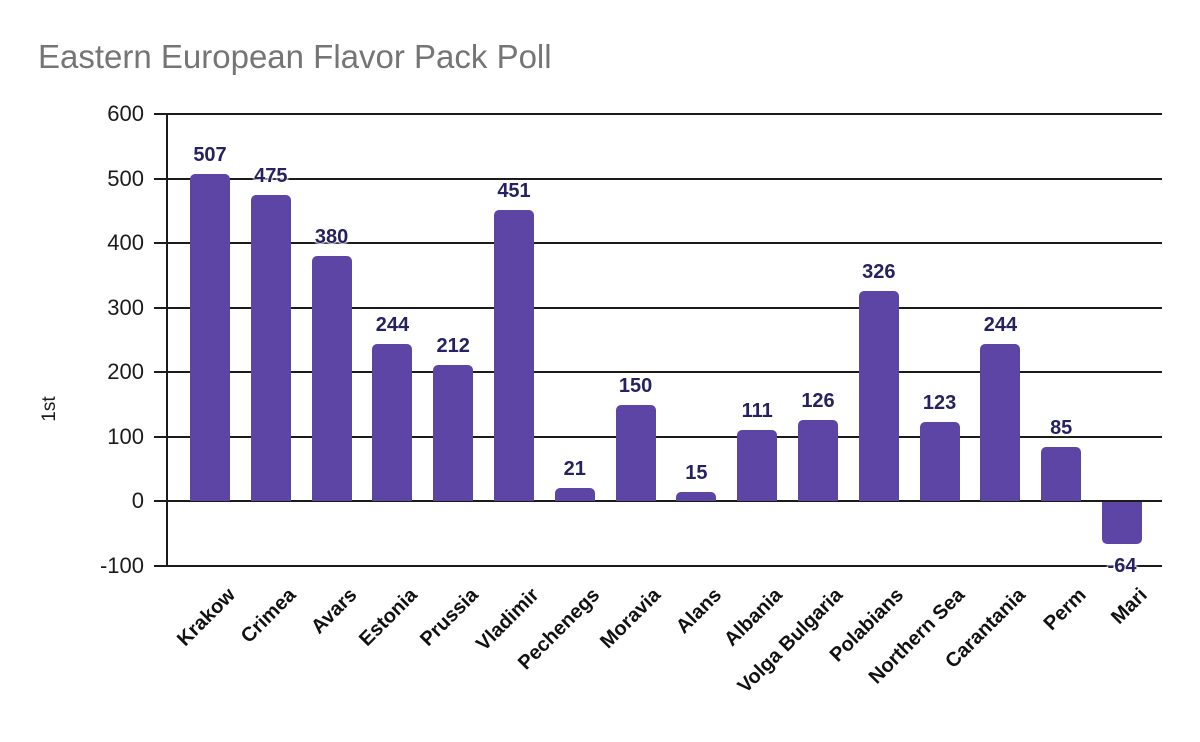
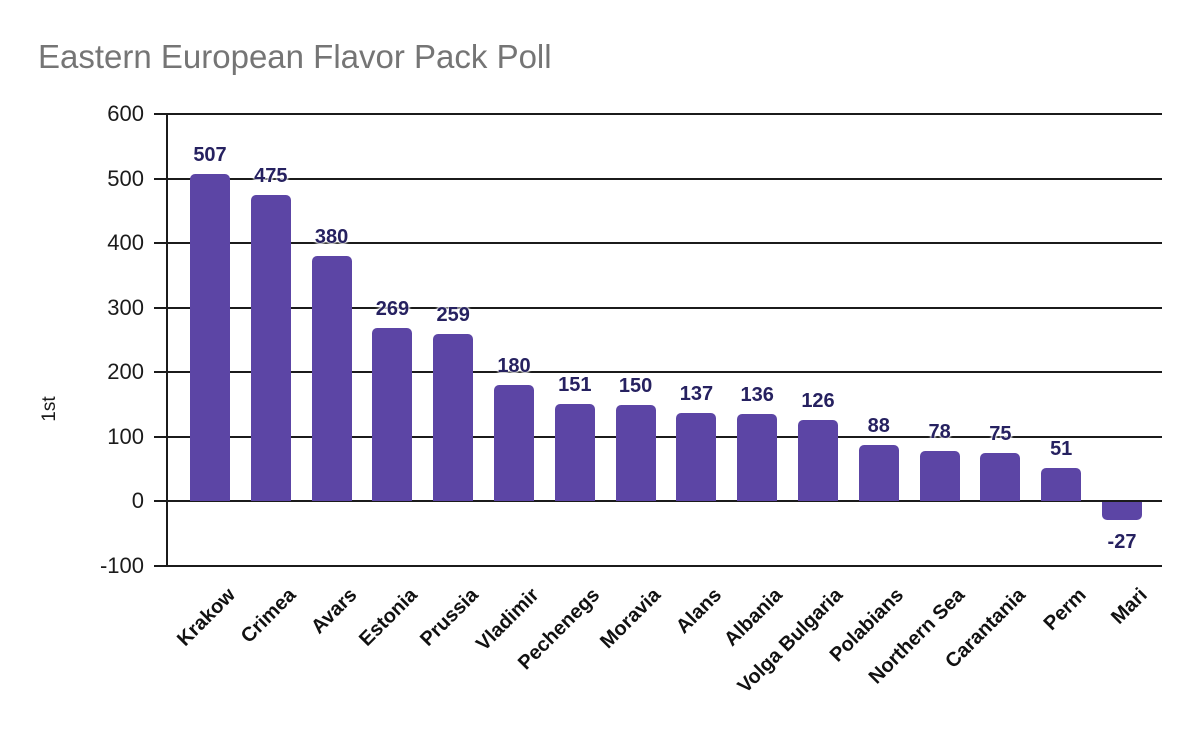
Estonia: 244 -> 269
Prussia: 212 -> 259
Vladimir: 451 -> 180
Pechenegs: 21 -> 151
Alans: 15 -> 137
Albania: 111 -> 136
Polabians: 326 -> 88
Northern Sea: 123 -> 78
Carantania: 244 -> 75
Perm: 85 -> 51
Mari: -64 -> -27
